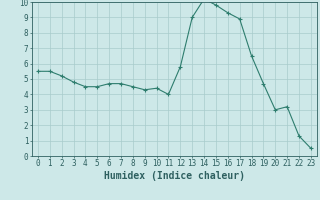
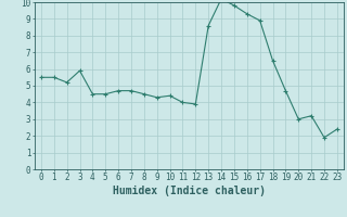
3: 4.8 -> 5.9
12: 5.8 -> 3.9
13: 9.0 -> 8.6
22: 1.3 -> 1.9
23: 0.5 -> 2.4
